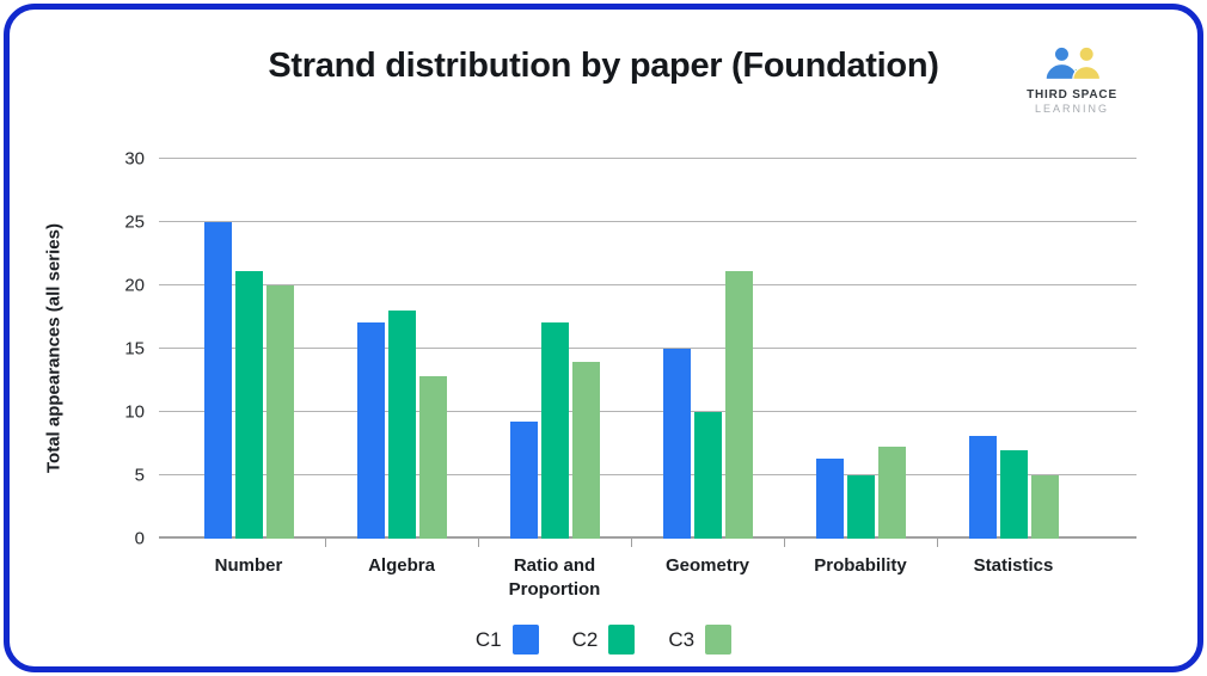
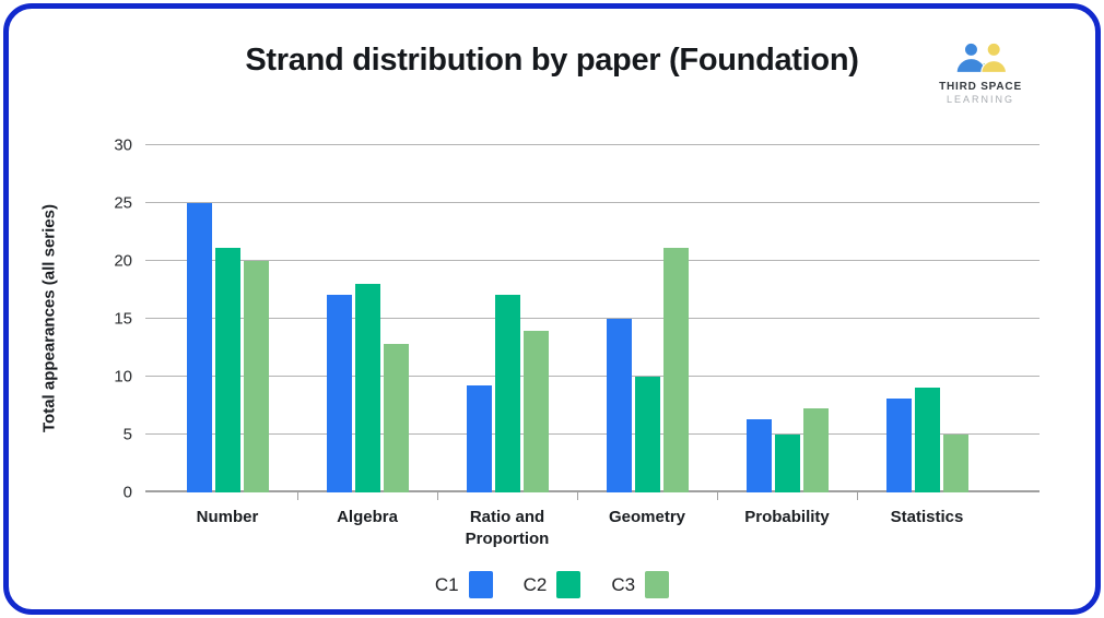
C2/Statistics: 7.0 -> 9.1
